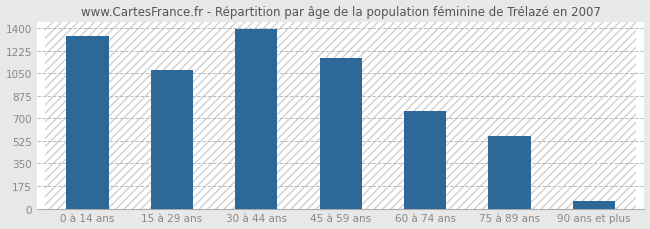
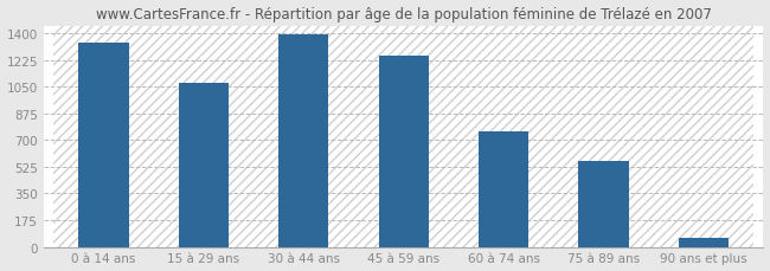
45 à 59 ans: 1170 -> 1250
